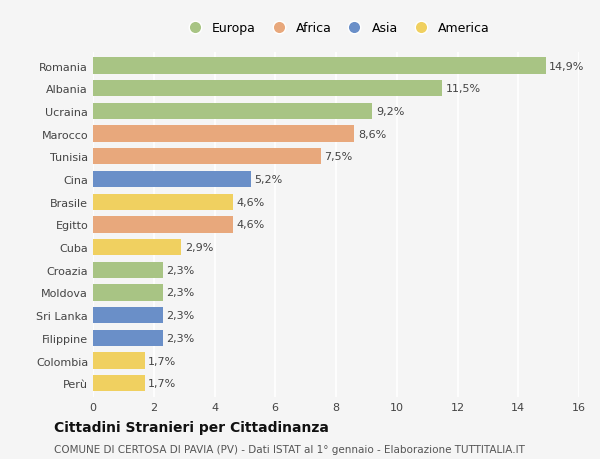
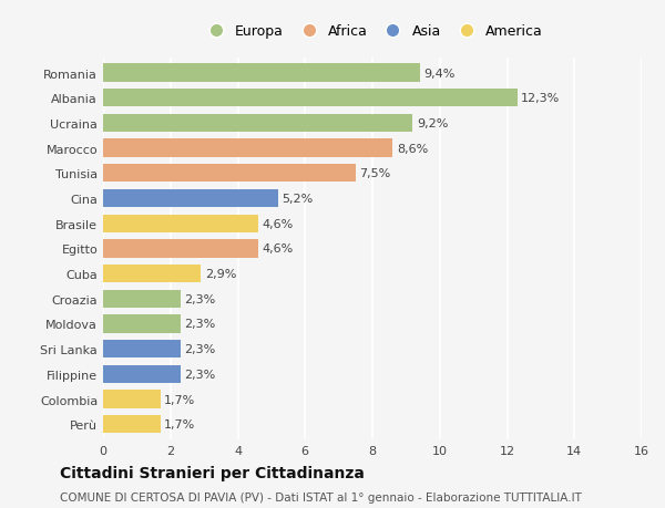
Romania: 14,9% -> 9,4%
Albania: 11,5% -> 12,3%
